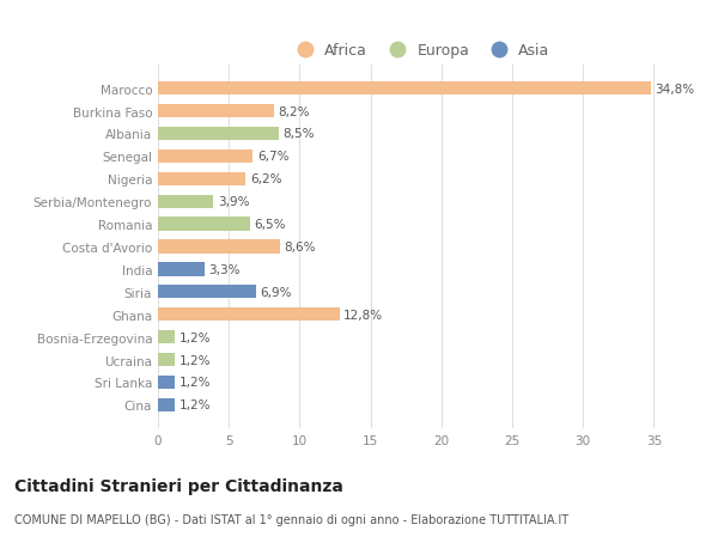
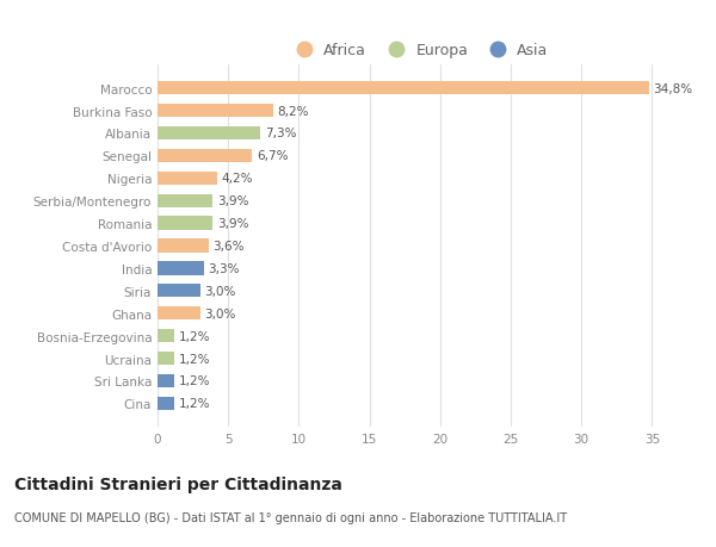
Albania: 8,5% -> 7,3%
Nigeria: 6,2% -> 4,2%
Romania: 6,5% -> 3,9%
Costa d'Avorio: 8,6% -> 3,6%
Siria: 6,9% -> 3,0%
Ghana: 12,8% -> 3,0%
